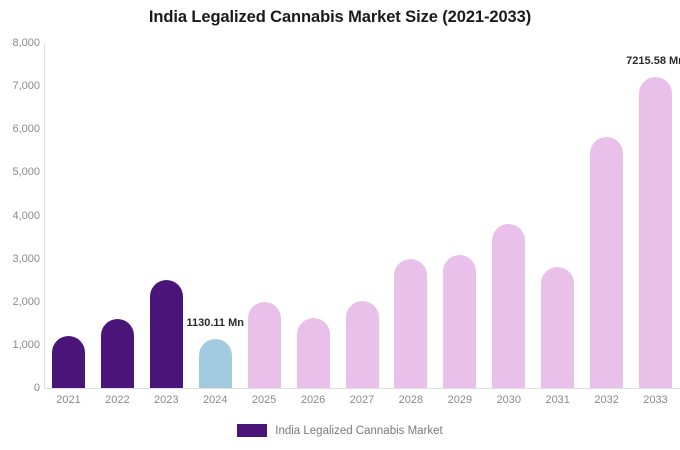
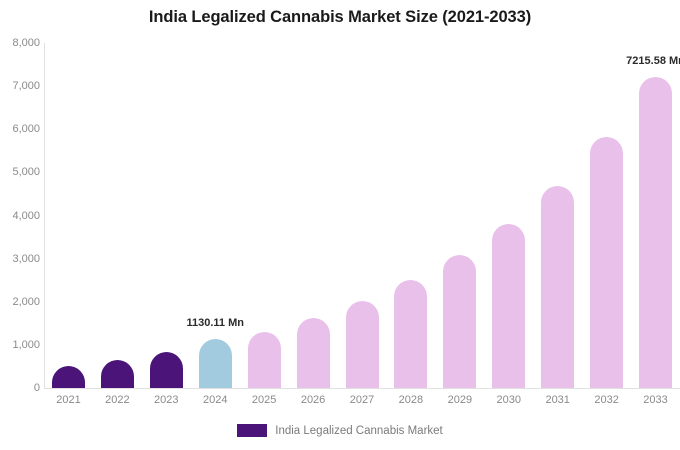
2021: 1200 -> 500
2022: 1600 -> 700
2023: 2500 -> 800
2025: 2000 -> 1300
2028: 3000 -> 2500
2031: 2800 -> 4700
